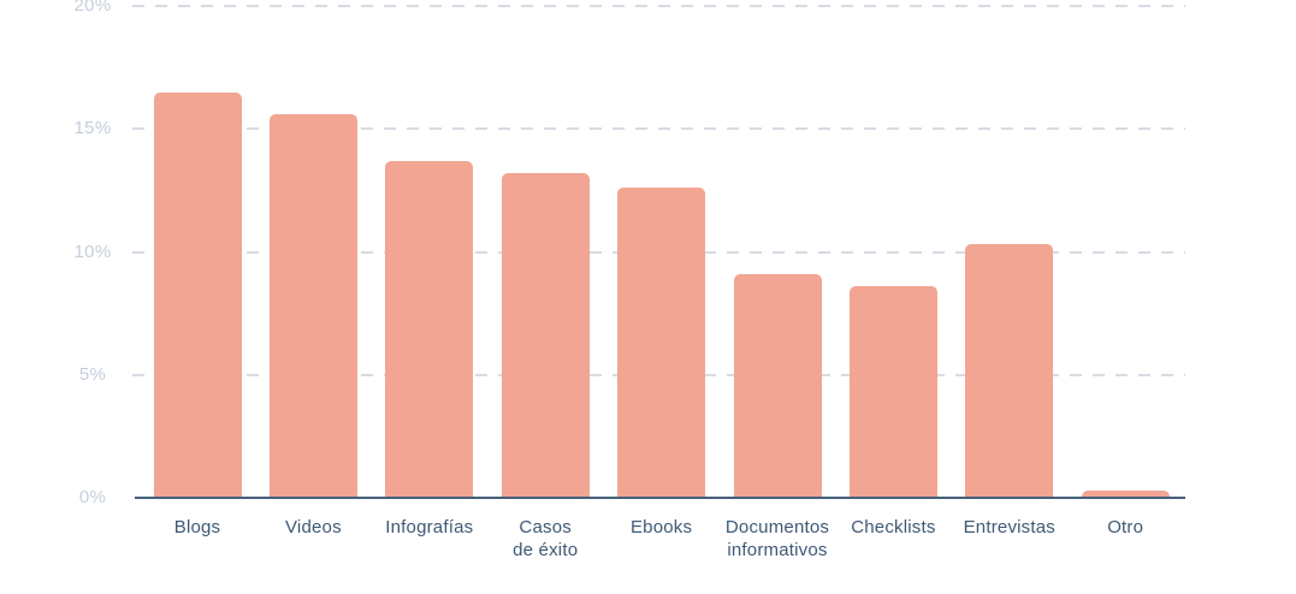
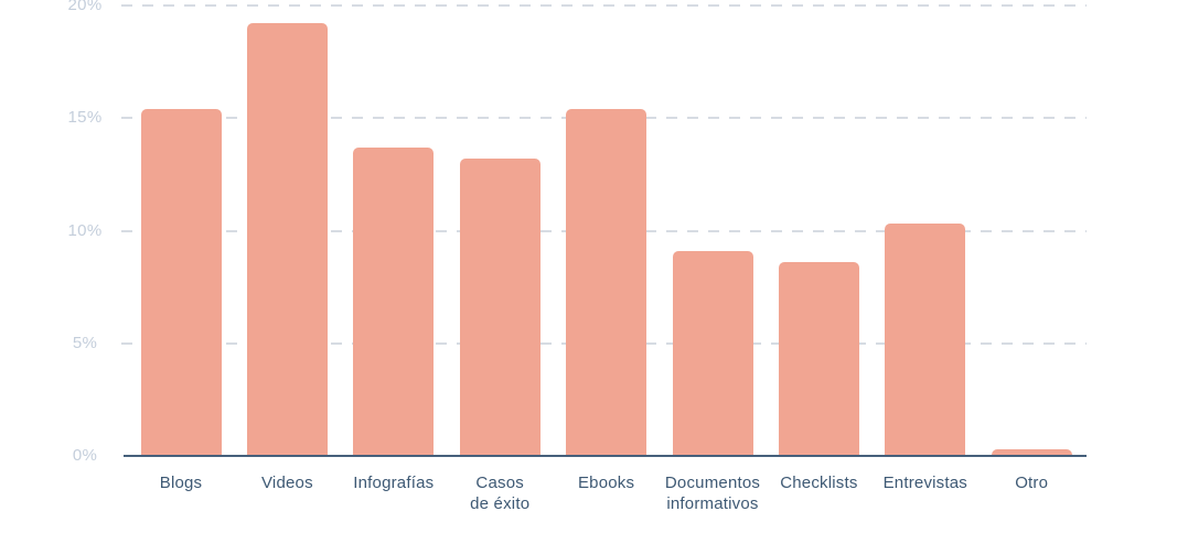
Blogs: 16.5% -> 15.4%
Videos: 15.6% -> 19.2%
Ebooks: 12.6% -> 15.4%
